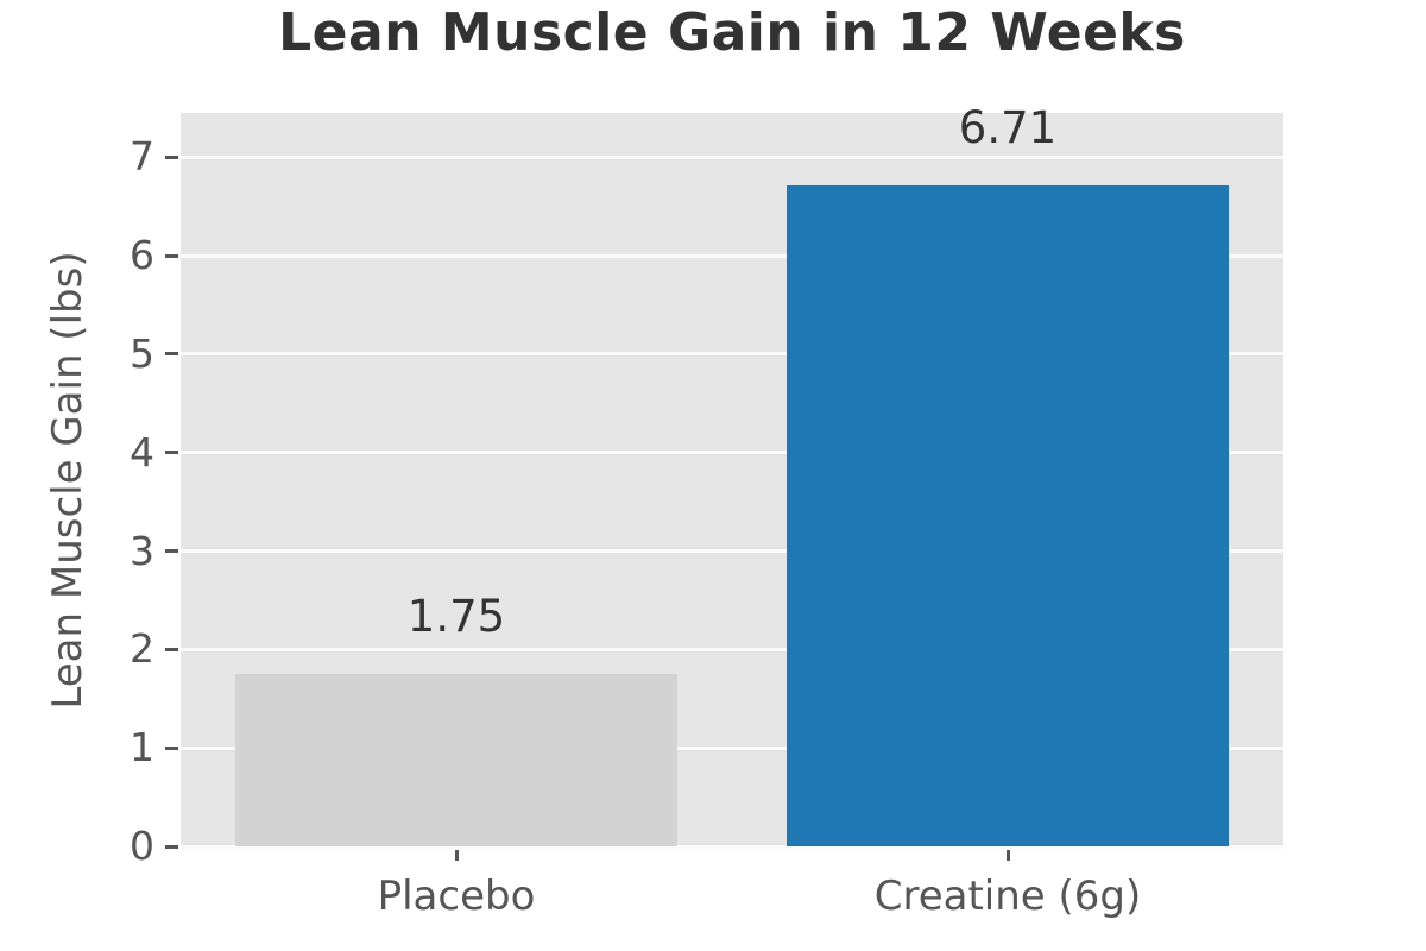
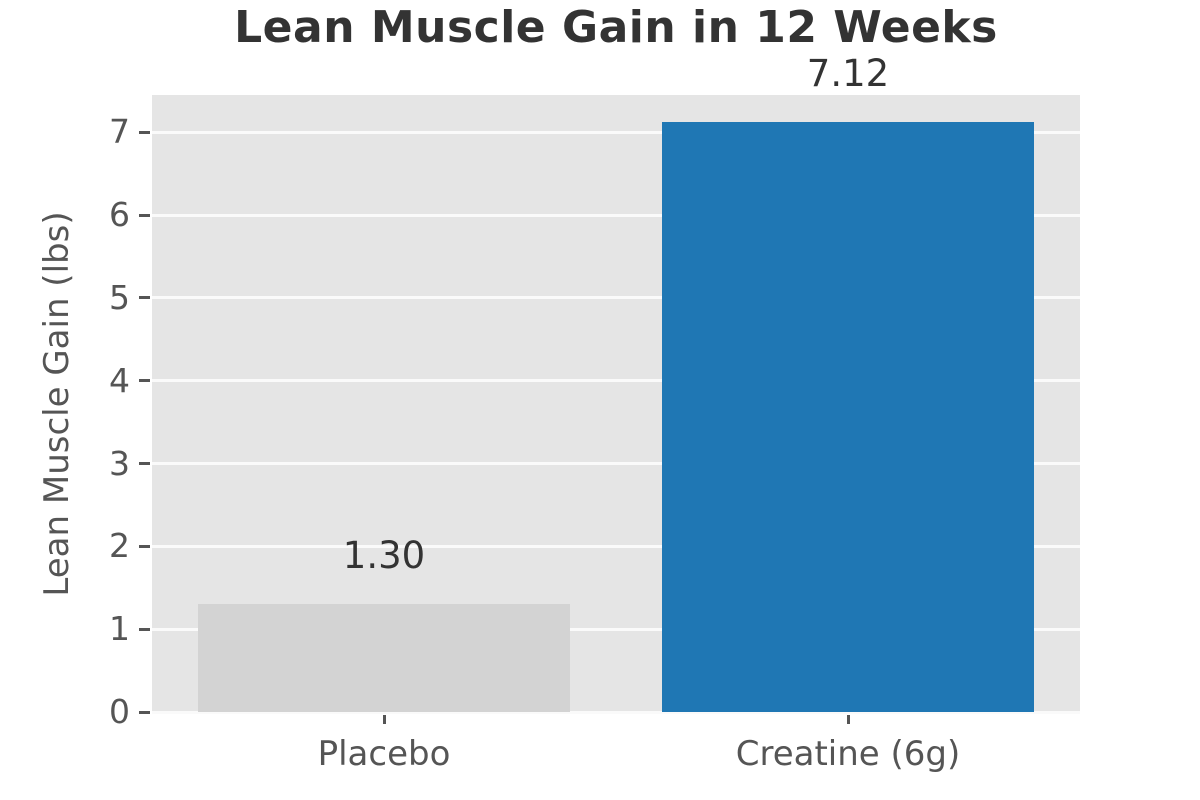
Placebo: 1.75 -> 1.30
Creatine (6g): 6.71 -> 7.12
